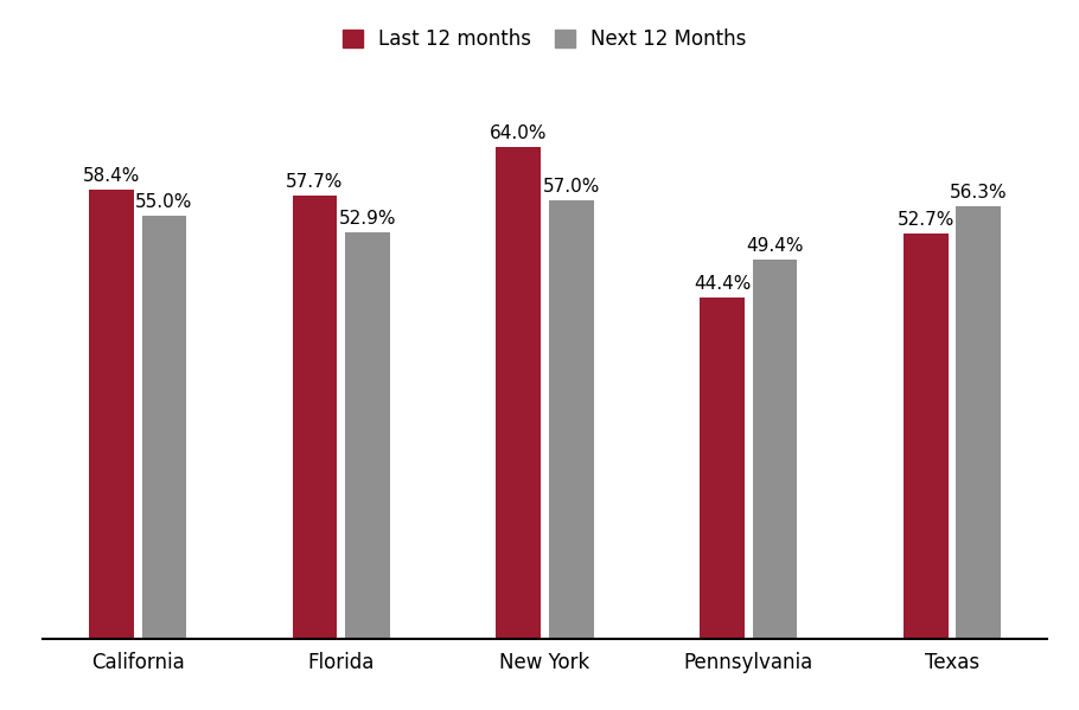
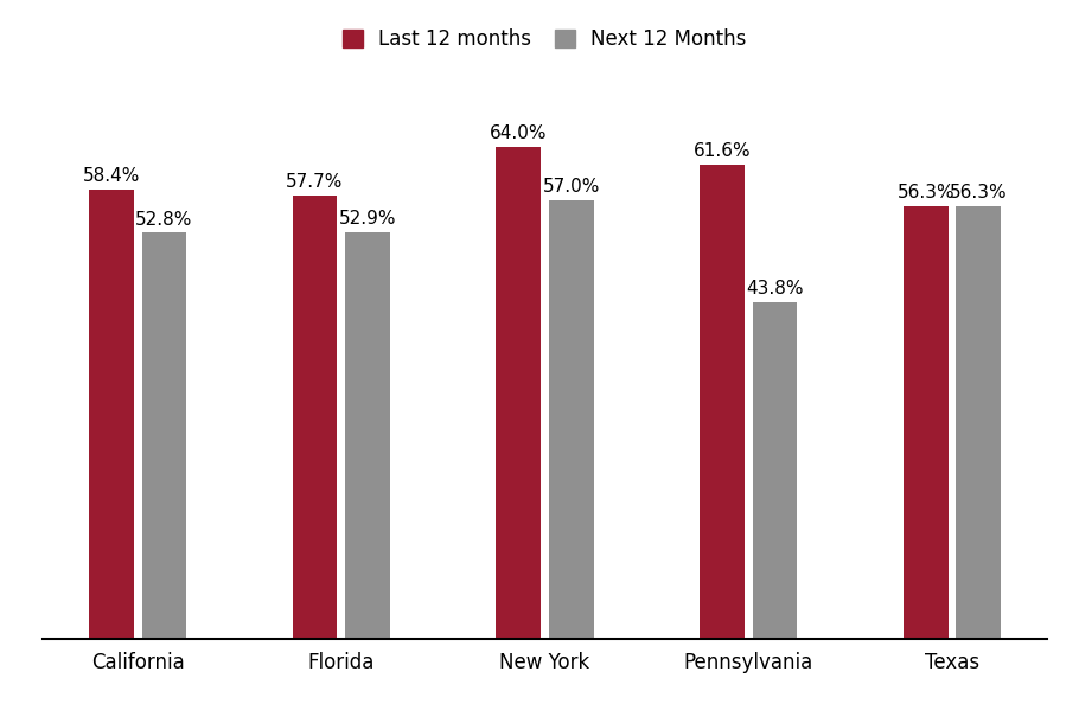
Next 12 Months/California: 55.0% -> 52.8%
Last 12 months/Pennsylvania: 44.4% -> 61.6%
Next 12 Months/Pennsylvania: 49.4% -> 43.8%
Last 12 months/Texas: 52.7% -> 56.3%
